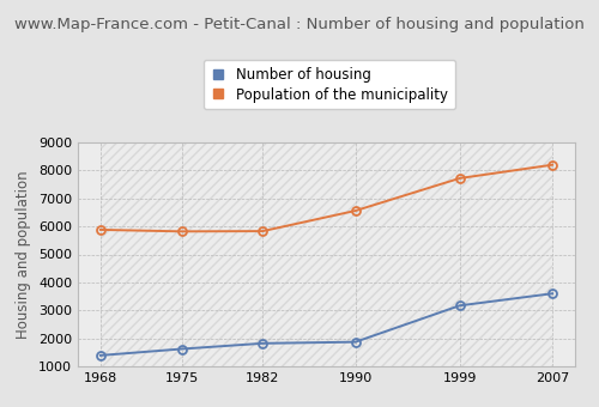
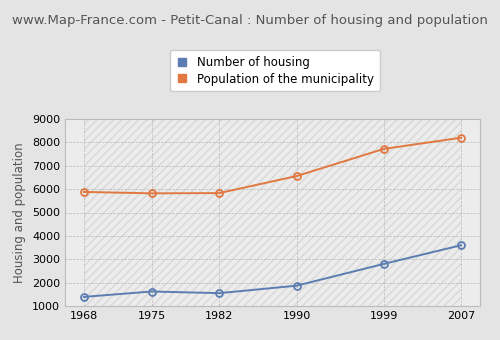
Number of housing/1982: 1820 -> 1550
Number of housing/1999: 3170 -> 2800
